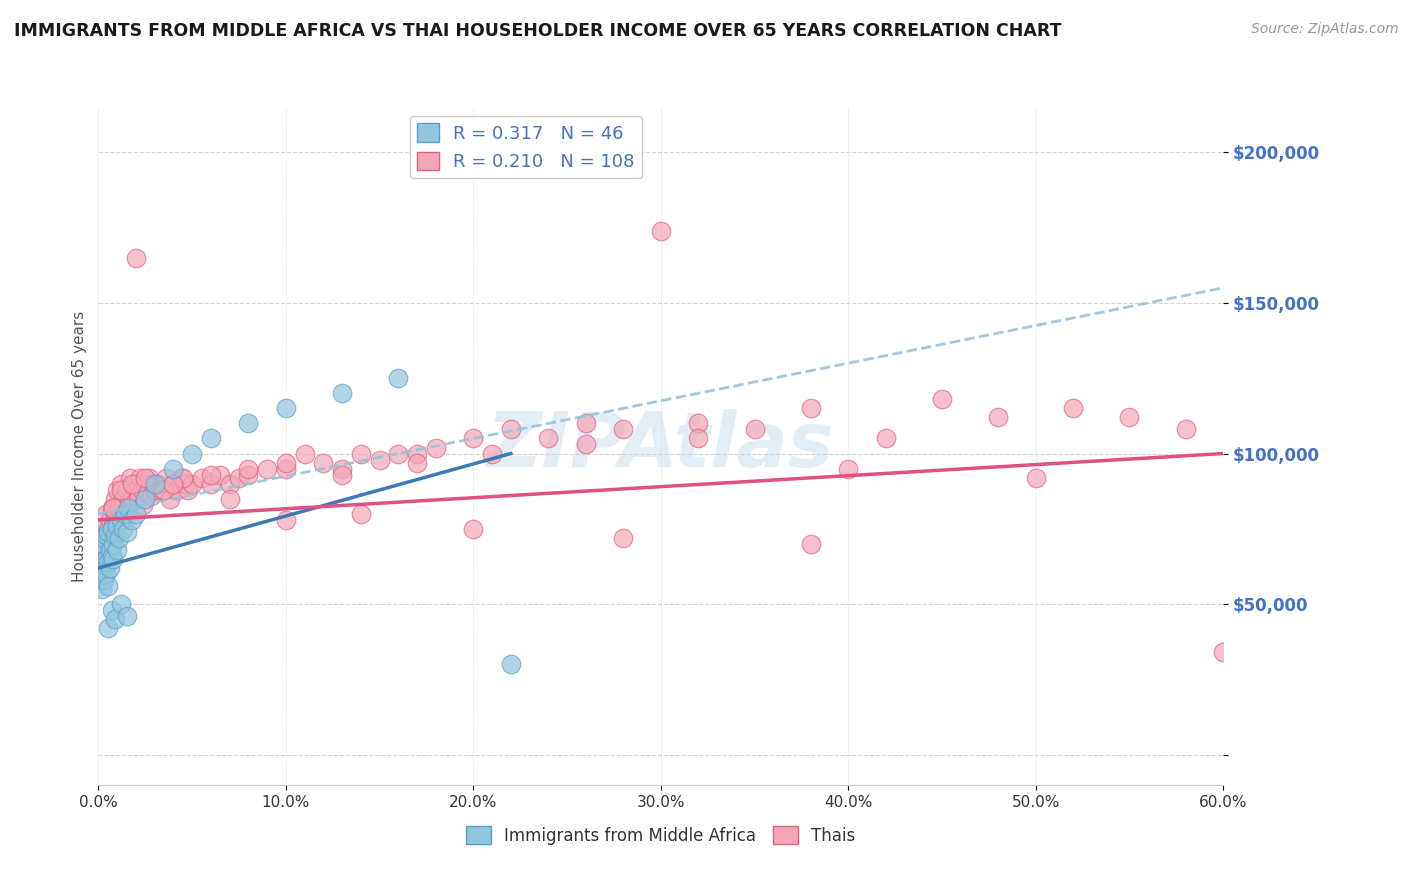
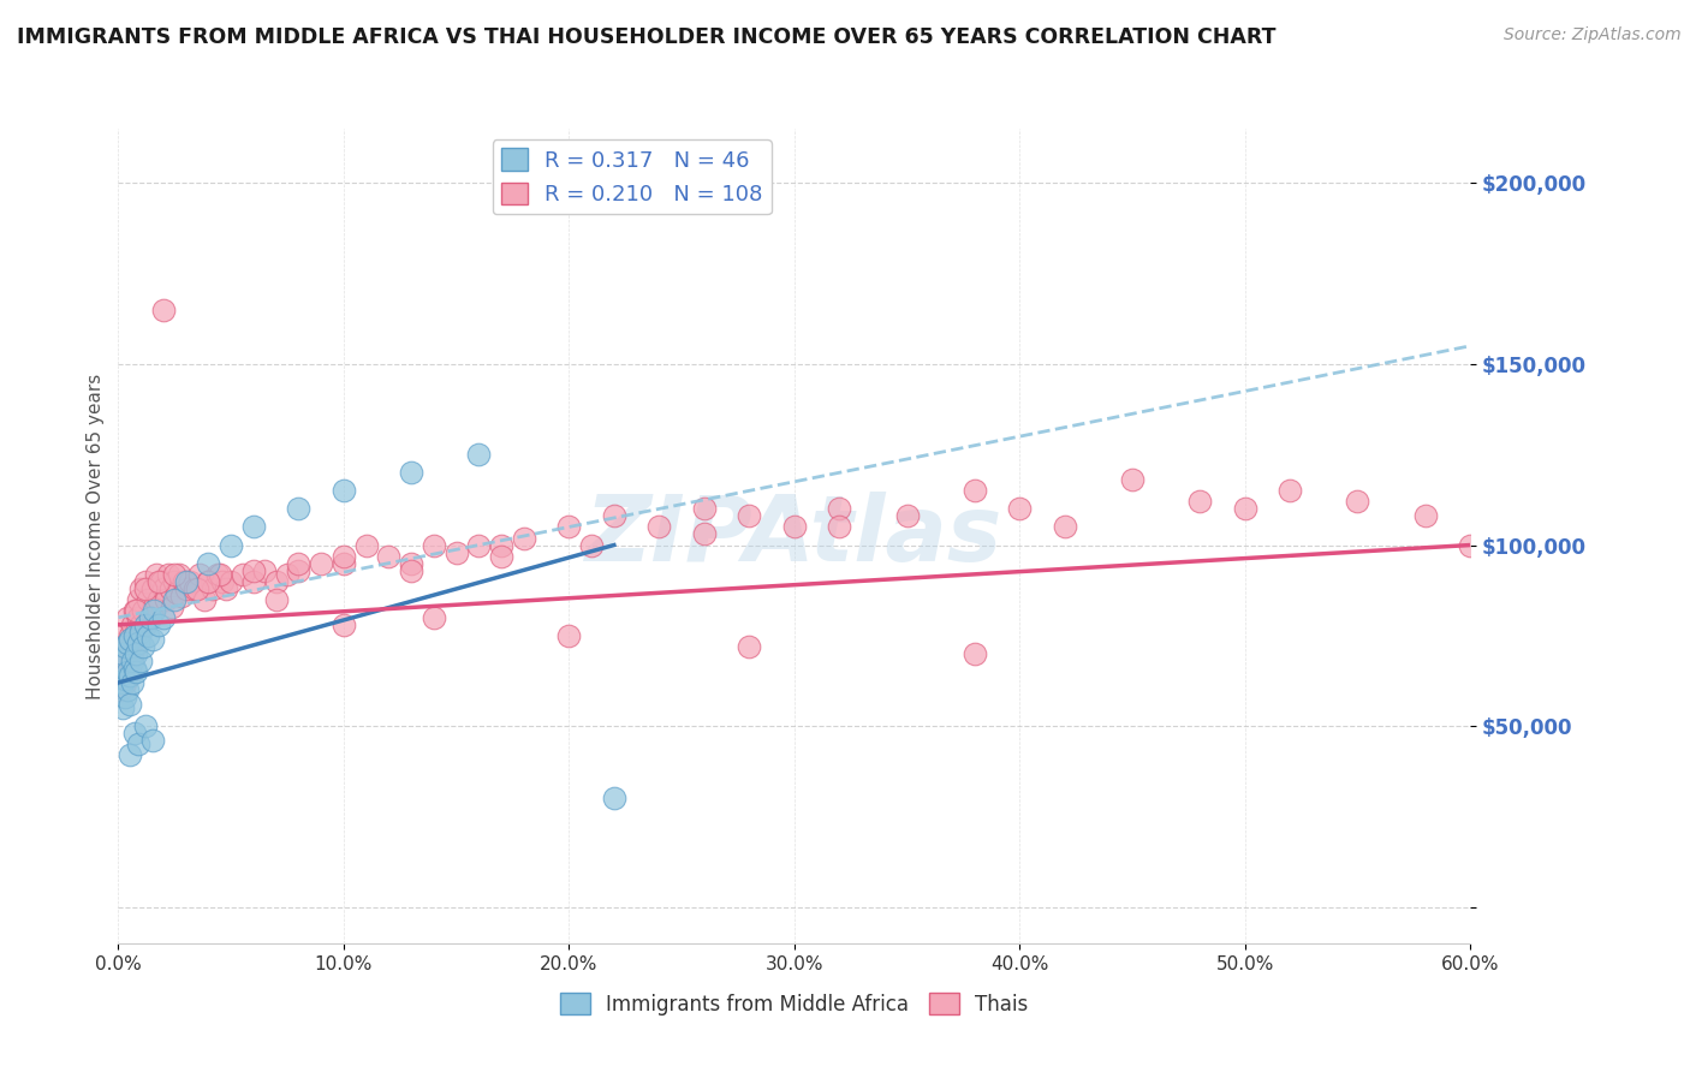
Thais/30.0%: $174,000 -> $105,000
Thais/40.0%: $95,000 -> $110,000
Thais/50.0%: $92,000 -> $110,000
Thais/60.0%: $34,000 -> $100,000
